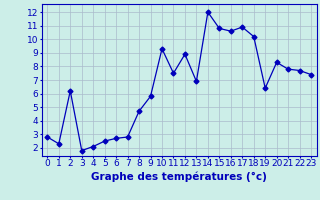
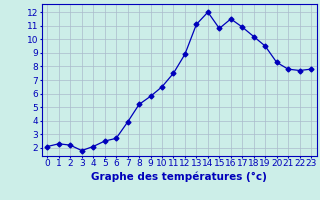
0: 2.8 -> 2.1
2: 6.2 -> 2.2
7: 2.8 -> 3.9
8: 4.7 -> 5.2
10: 9.3 -> 6.5
13: 6.9 -> 11.1
16: 10.6 -> 11.5
19: 6.4 -> 9.5
23: 7.4 -> 7.8
